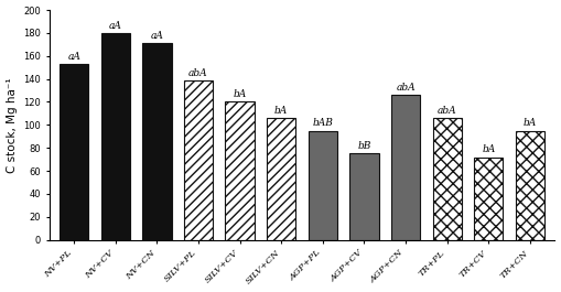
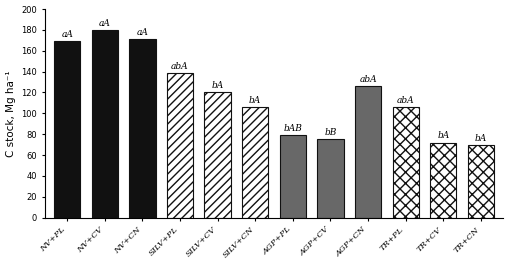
NV+PL: 153 -> 169
AGP+PL: 95 -> 79
TR+CN: 95 -> 70
